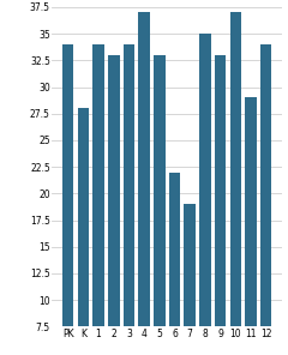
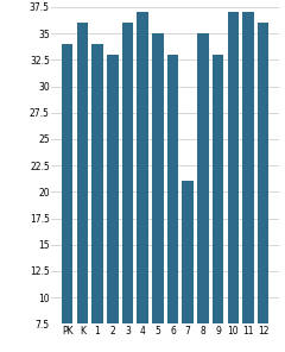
K: 28 -> 36
3: 34 -> 36
5: 33 -> 35
6: 22 -> 33
7: 19 -> 21
11: 29 -> 37
12: 34 -> 36
